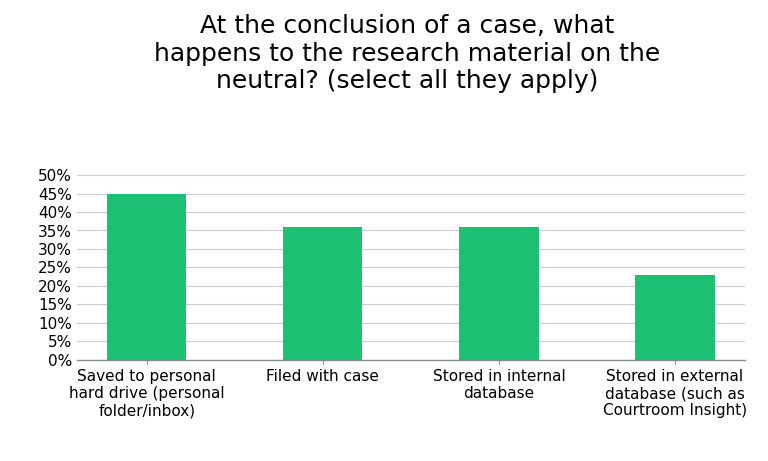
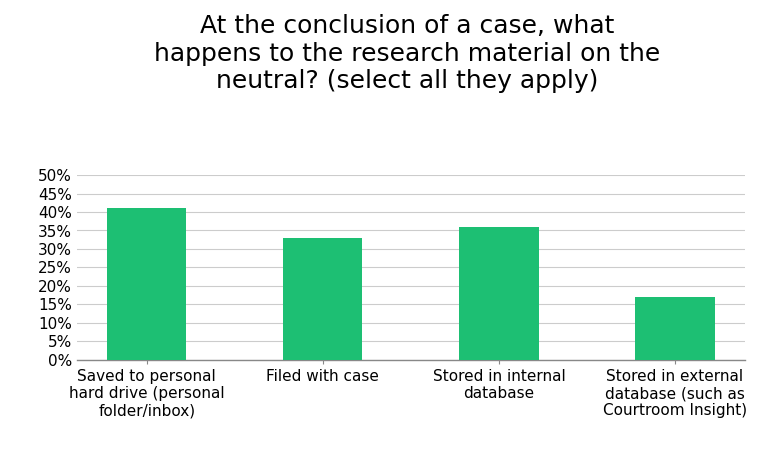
Saved to personal hard drive (personal folder/inbox): 45% -> 41%
Filed with case: 36% -> 33%
Stored in external database (such as Courtroom Insight): 23% -> 17%
